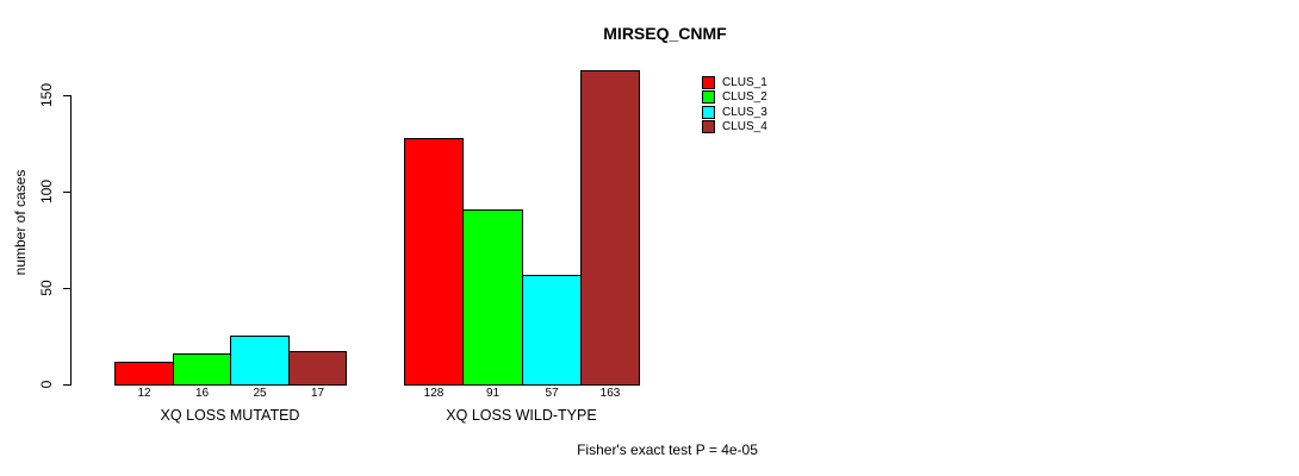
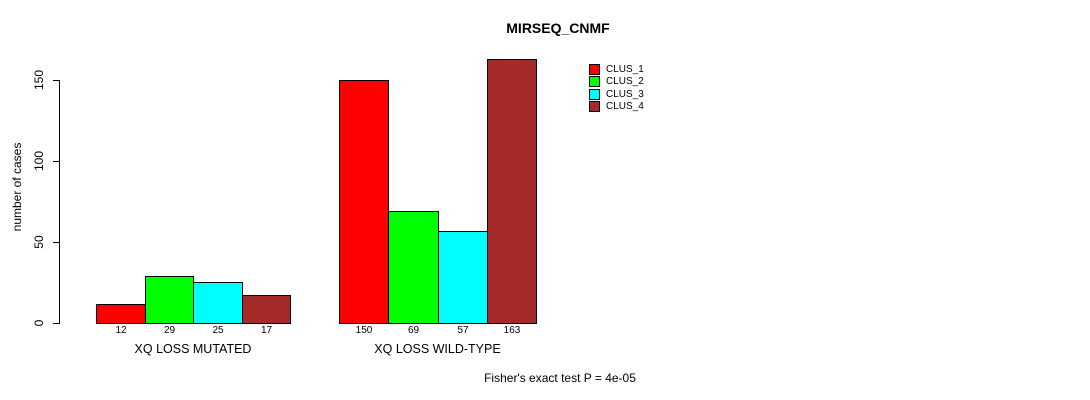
CLUS_2/XQ LOSS MUTATED: 16 -> 29
CLUS_1/XQ LOSS WILD-TYPE: 128 -> 150
CLUS_2/XQ LOSS WILD-TYPE: 91 -> 69
